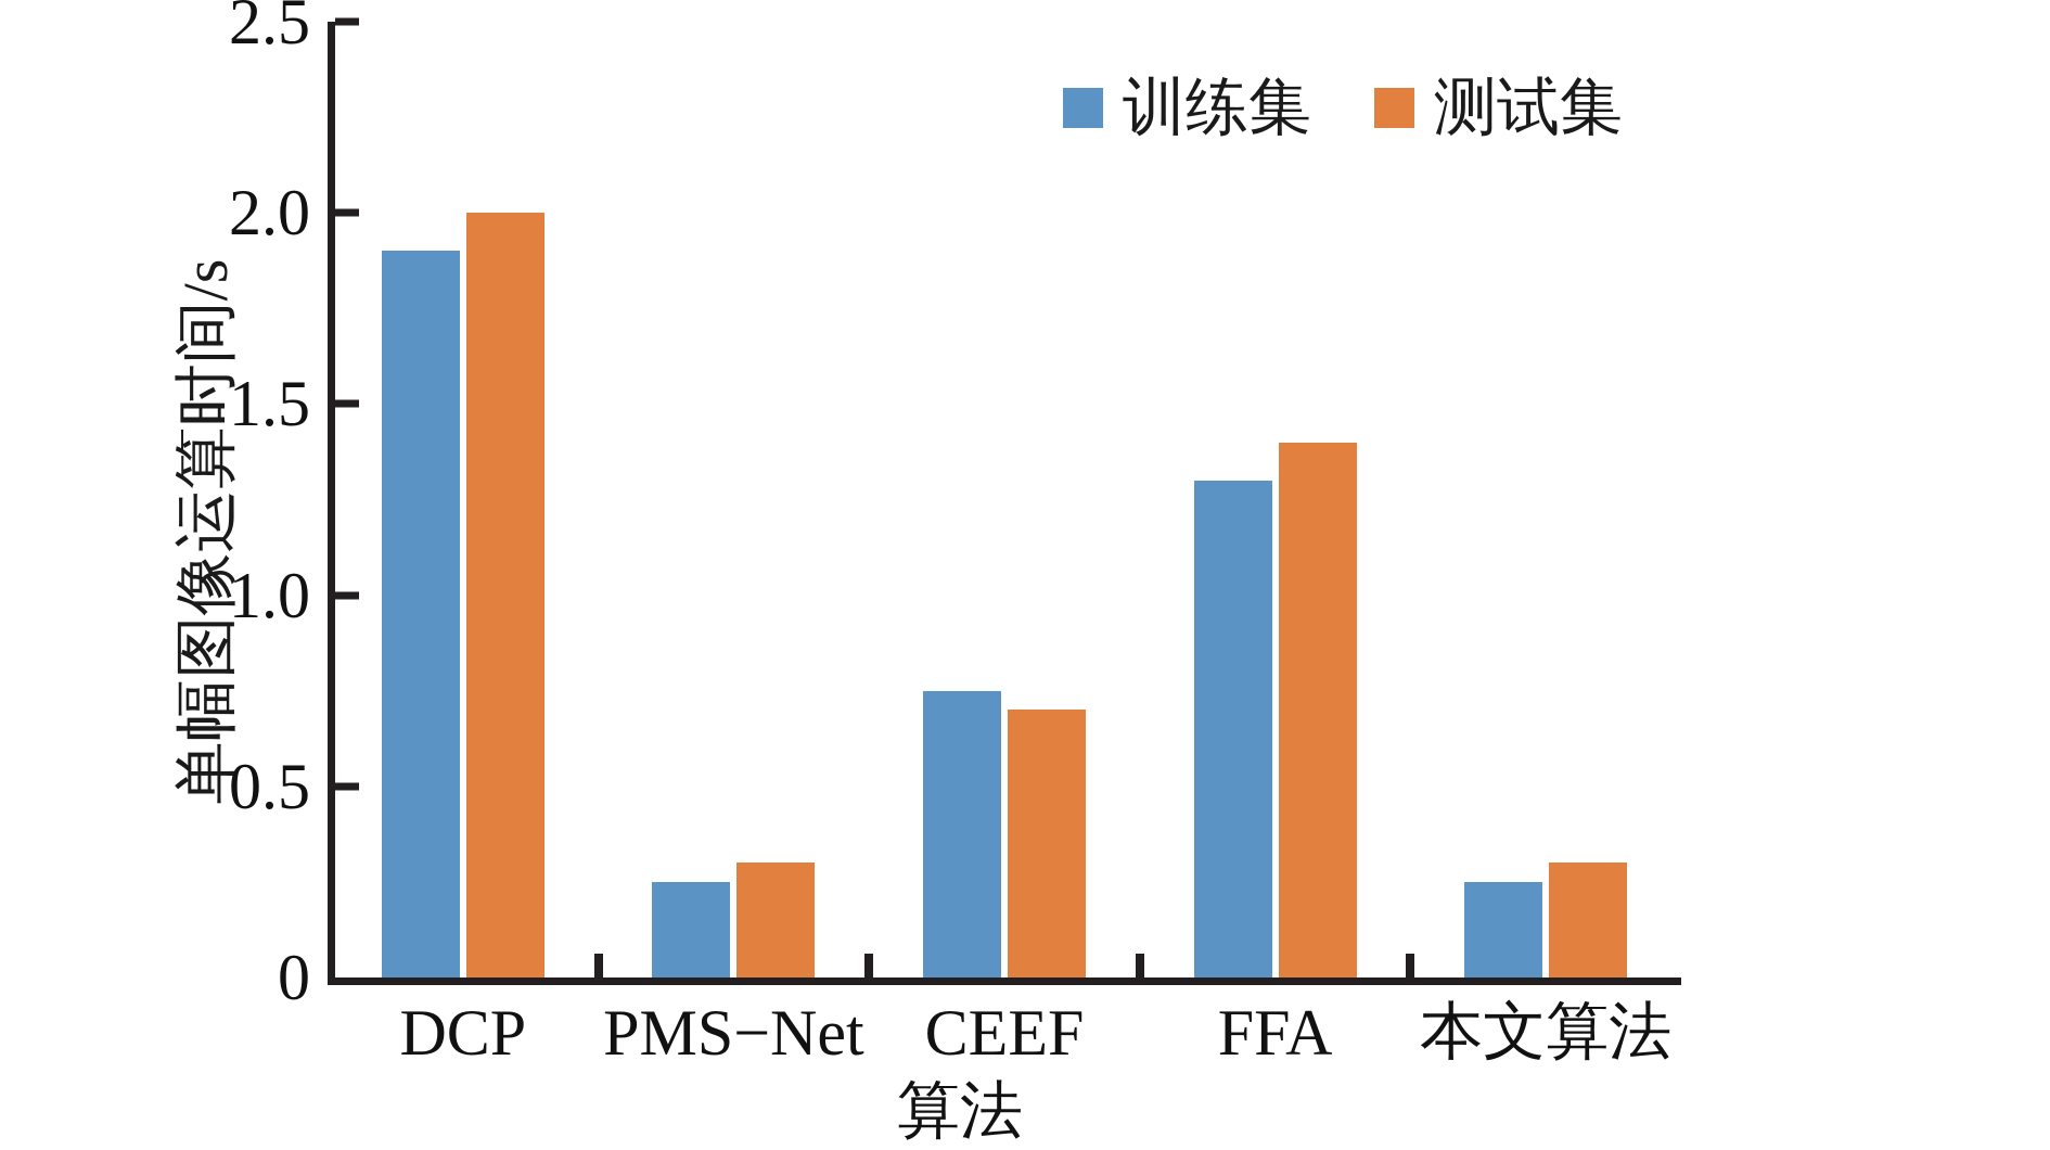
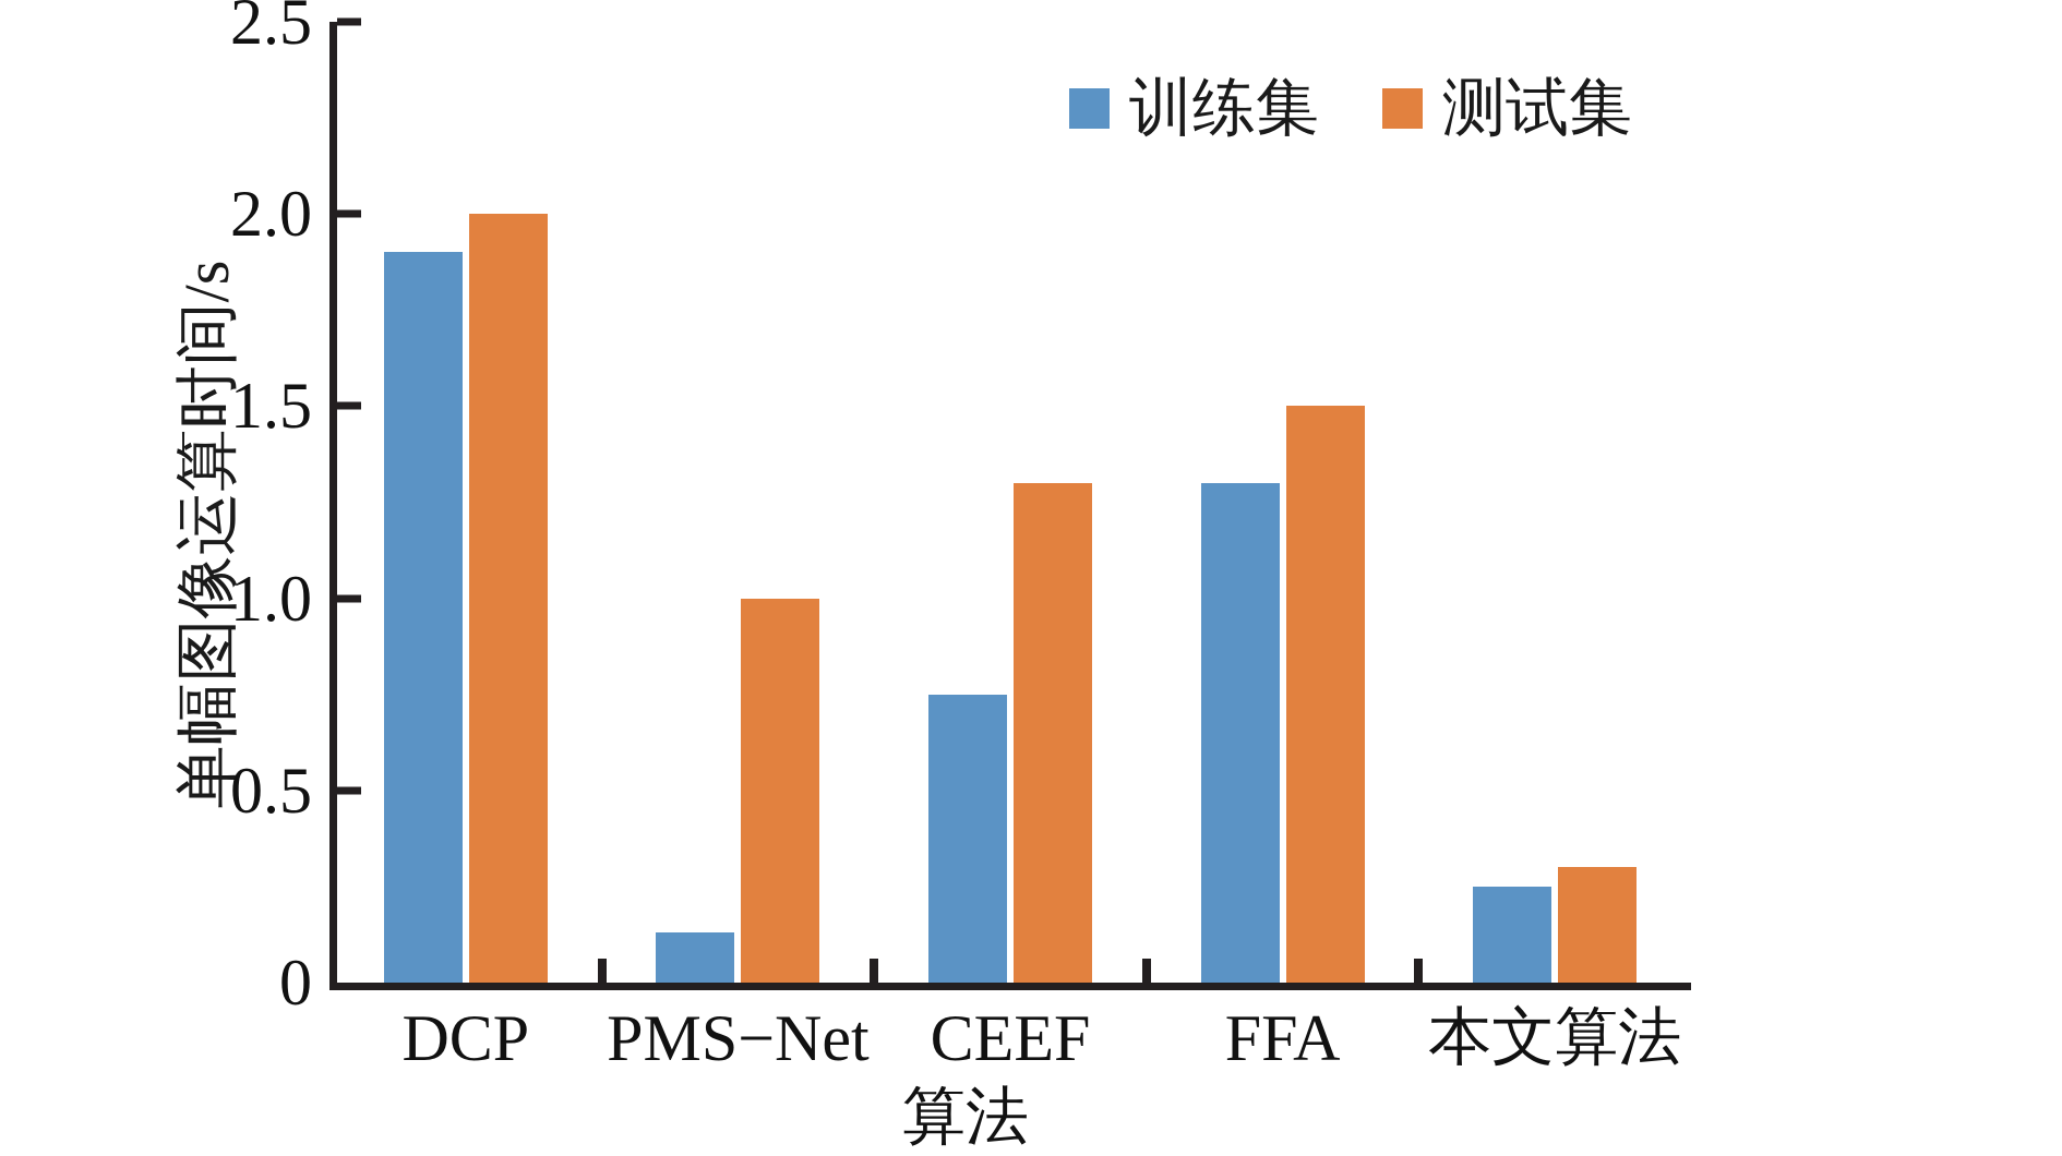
训练集/PMS−Net: 0.25 -> 0.13
测试集/PMS−Net: 0.3 -> 1.0
测试集/CEEF: 0.7 -> 1.3
测试集/FFA: 1.4 -> 1.5
